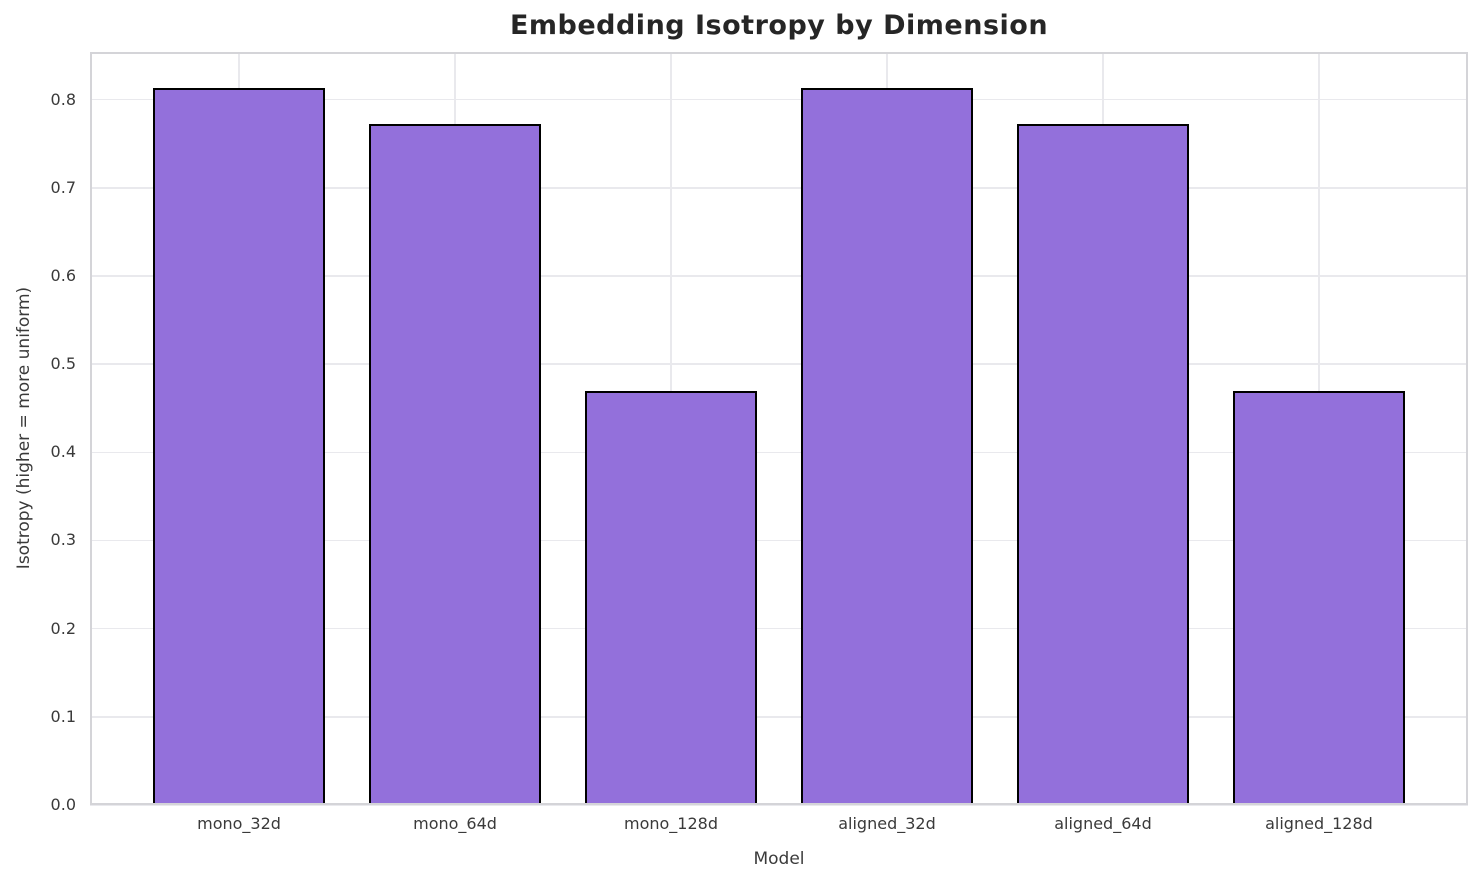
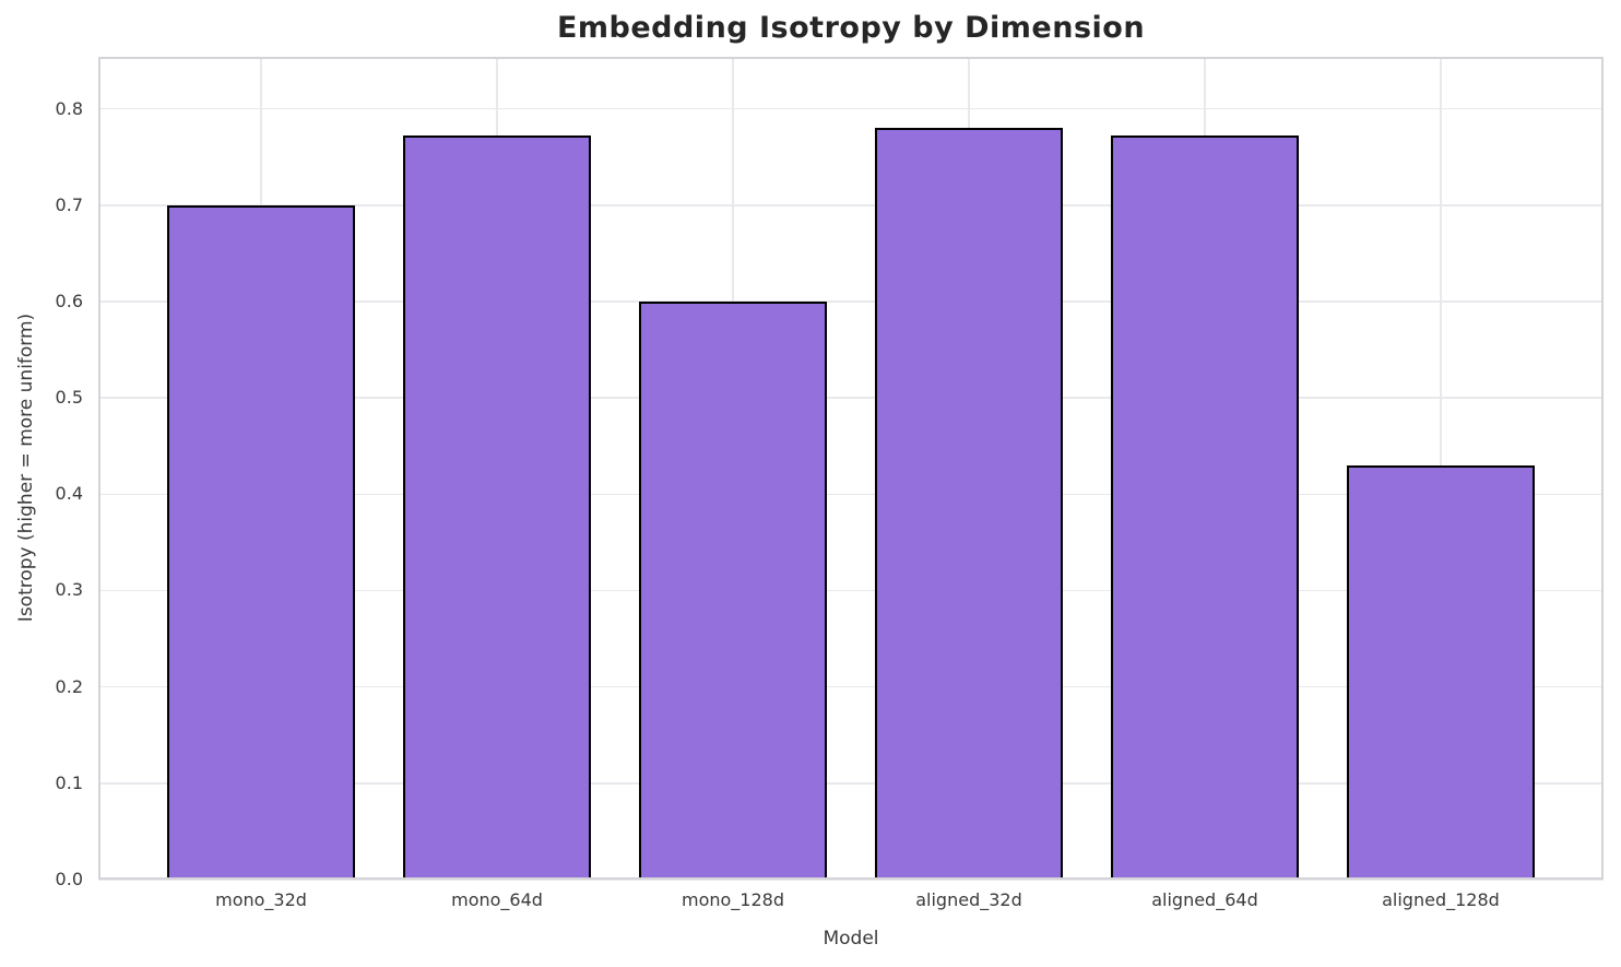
mono_32d: 0.81 -> 0.70
mono_128d: 0.47 -> 0.60
aligned_32d: 0.81 -> 0.78
aligned_128d: 0.47 -> 0.43
